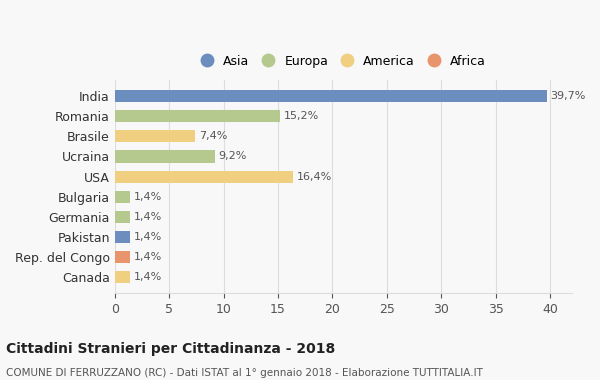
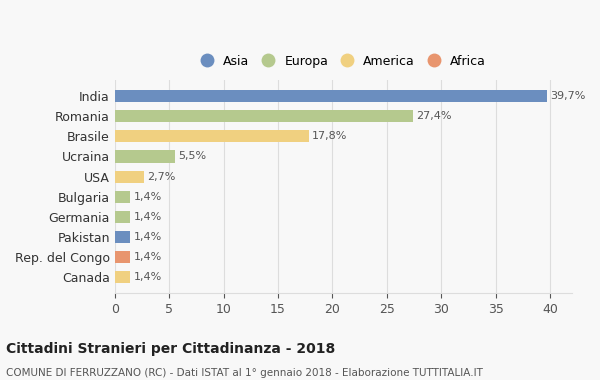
Romania: 15,2% -> 27,4%
Brasile: 7,4% -> 17,8%
Ucraina: 9,2% -> 5,5%
USA: 16,4% -> 2,7%
